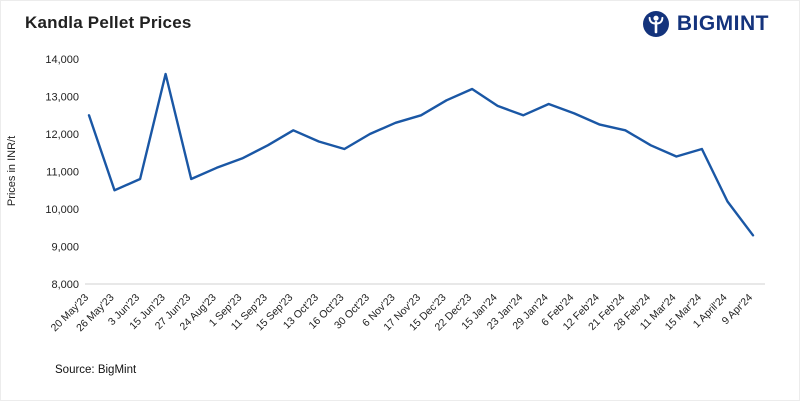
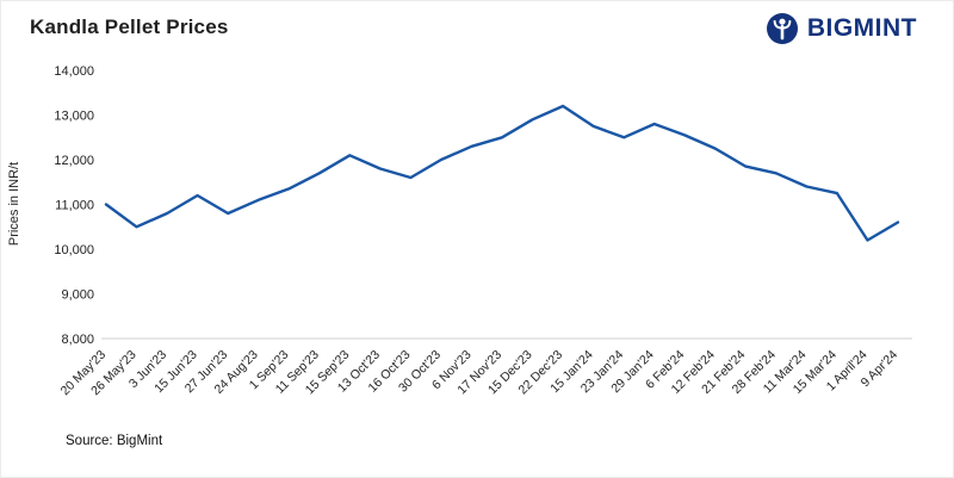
20 May'23: 12500 -> 11000
15 Jun'23: 13600 -> 11200
21 Feb'24: 12100 -> 11800
15 Mar'24: 11600 -> 11200
9 Apr'24: 9300 -> 10600
